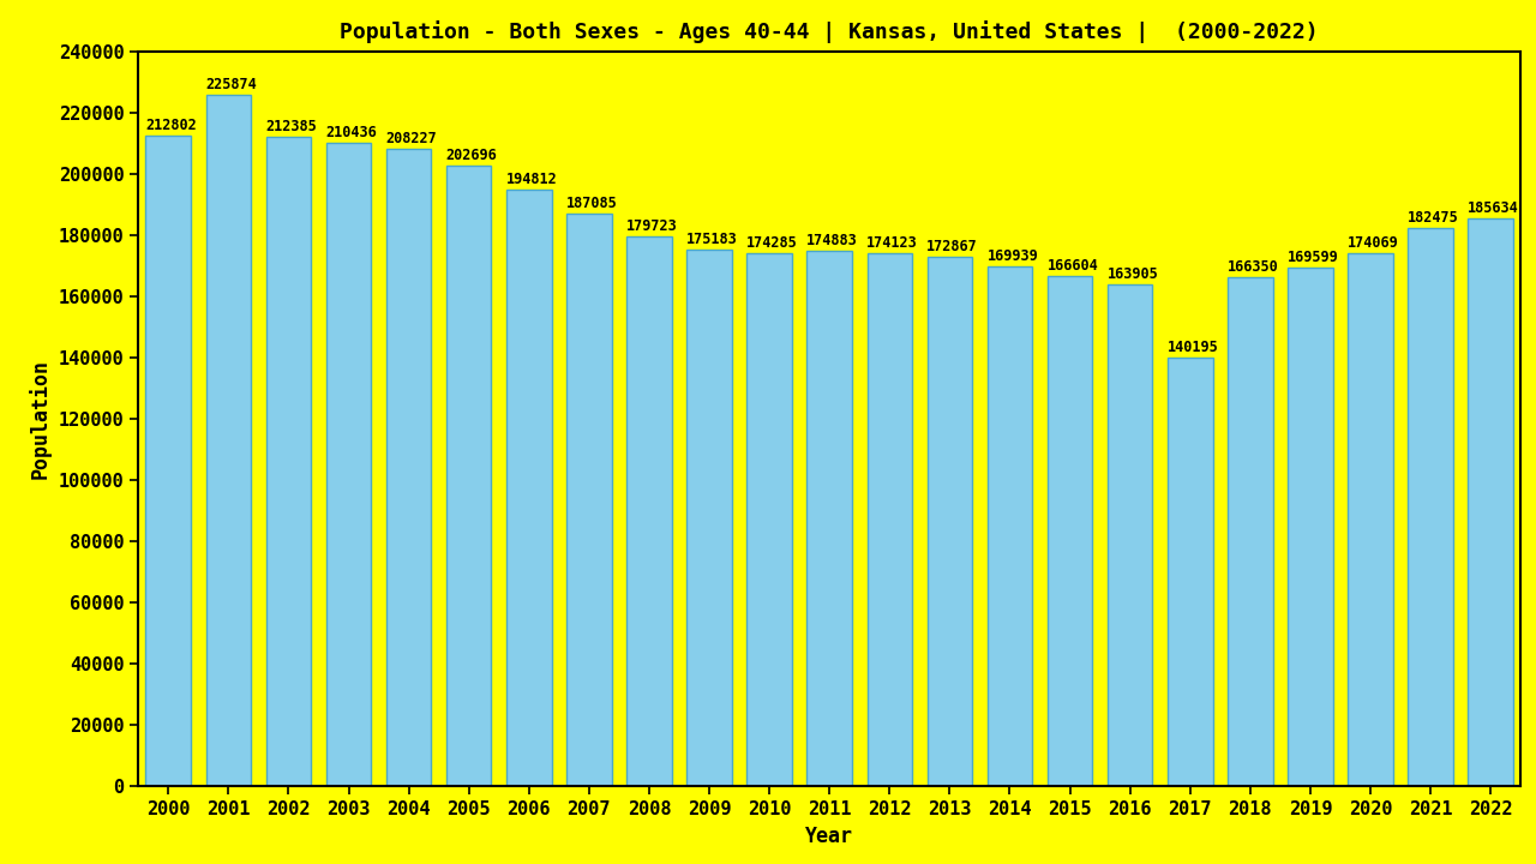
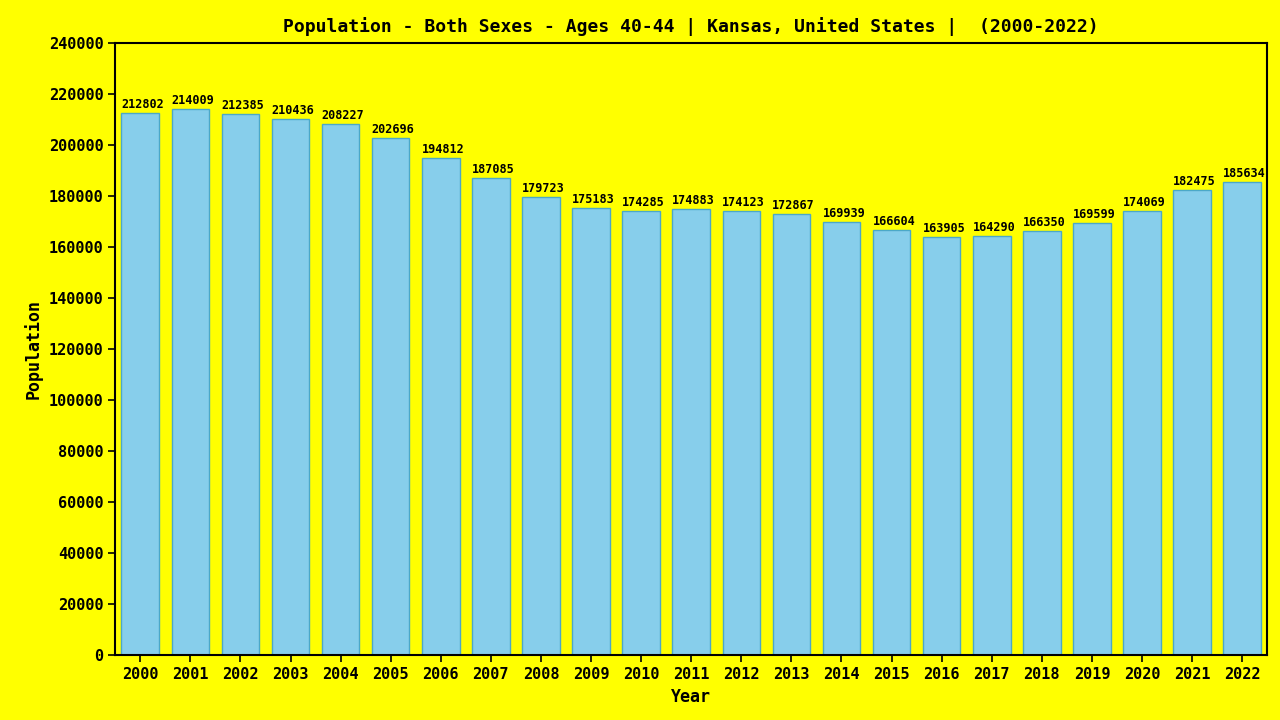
2001: 225874 -> 214009
2017: 140195 -> 164290
